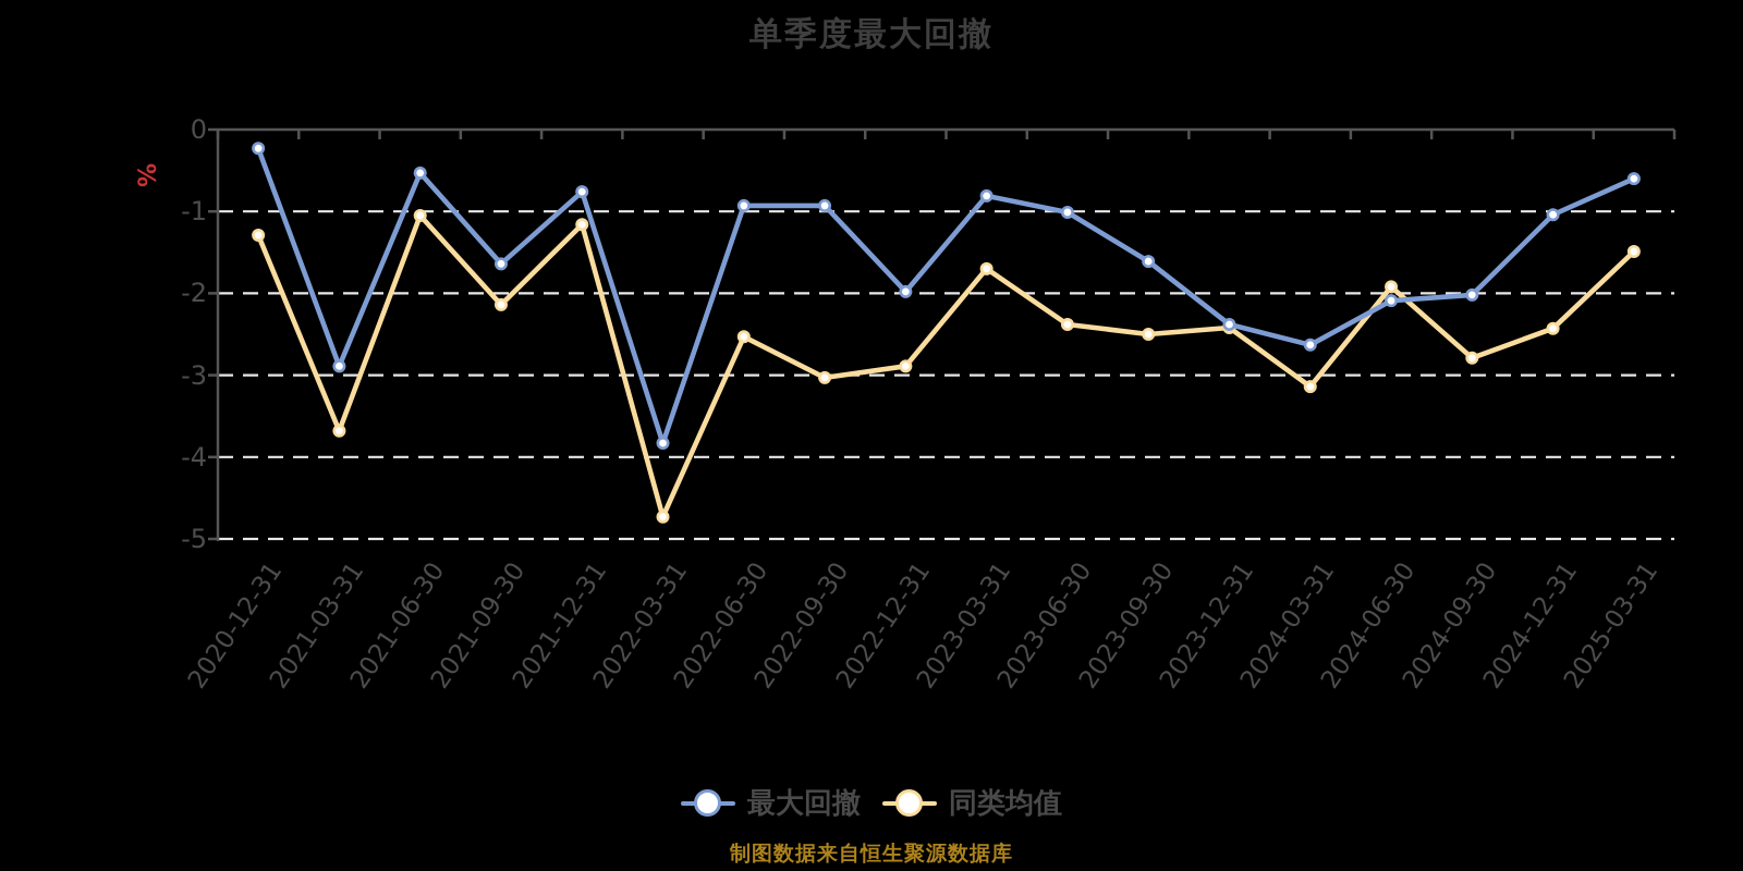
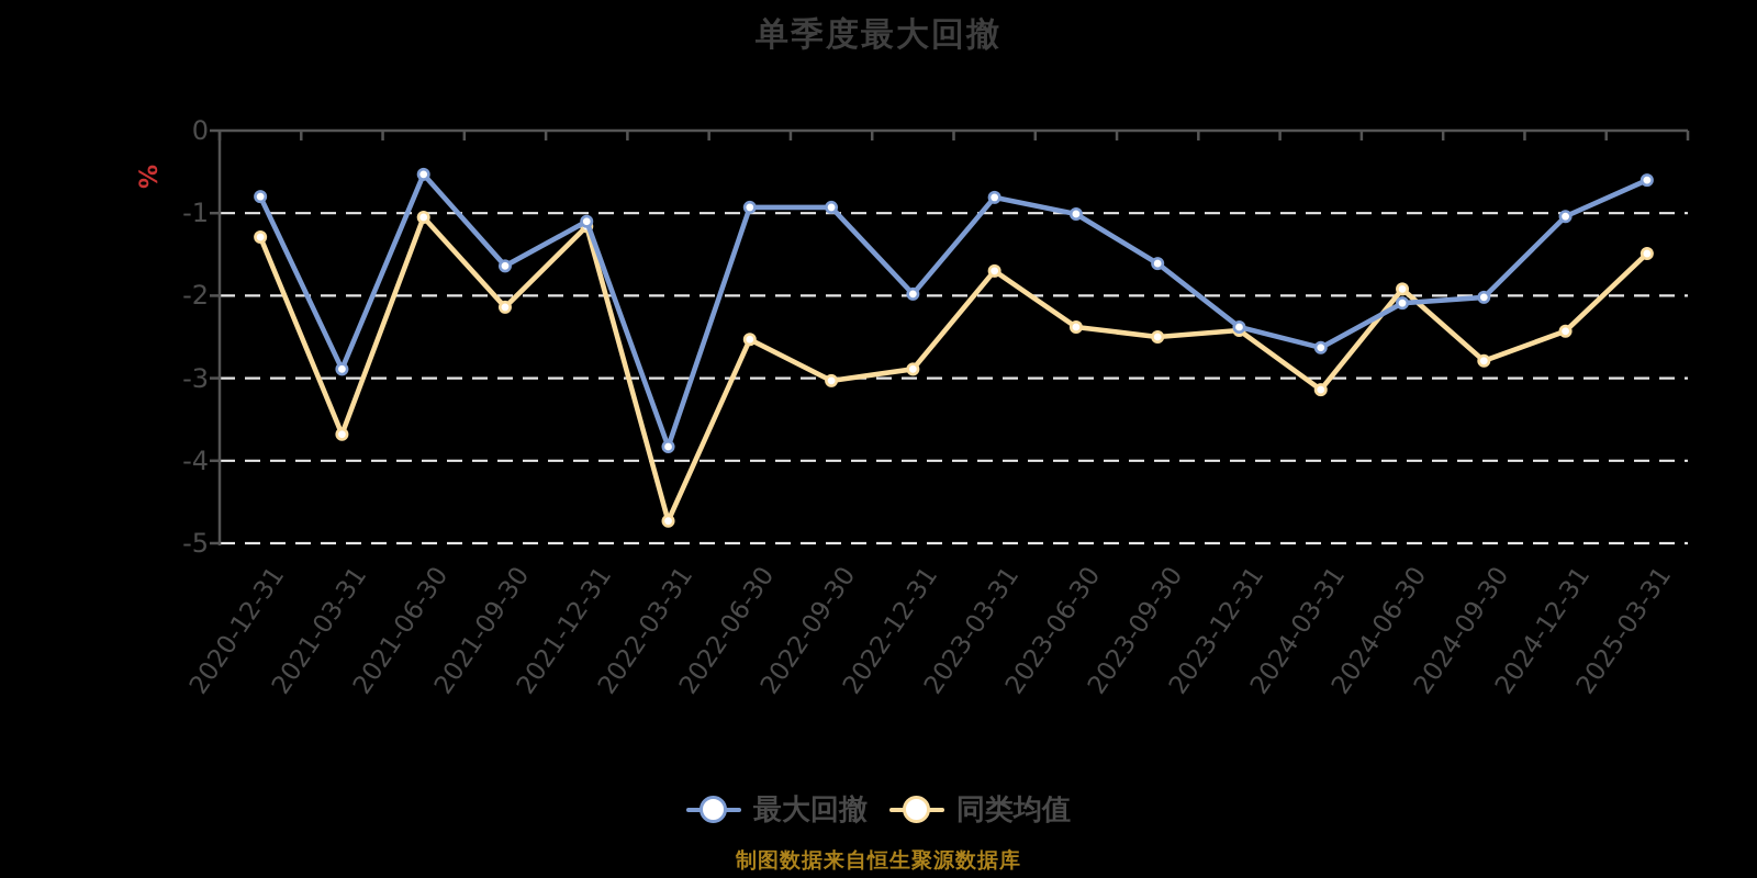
最大回撤/2020-12-31: -0.2 -> -0.8
最大回撤/2021-12-31: -0.8 -> -1.1
